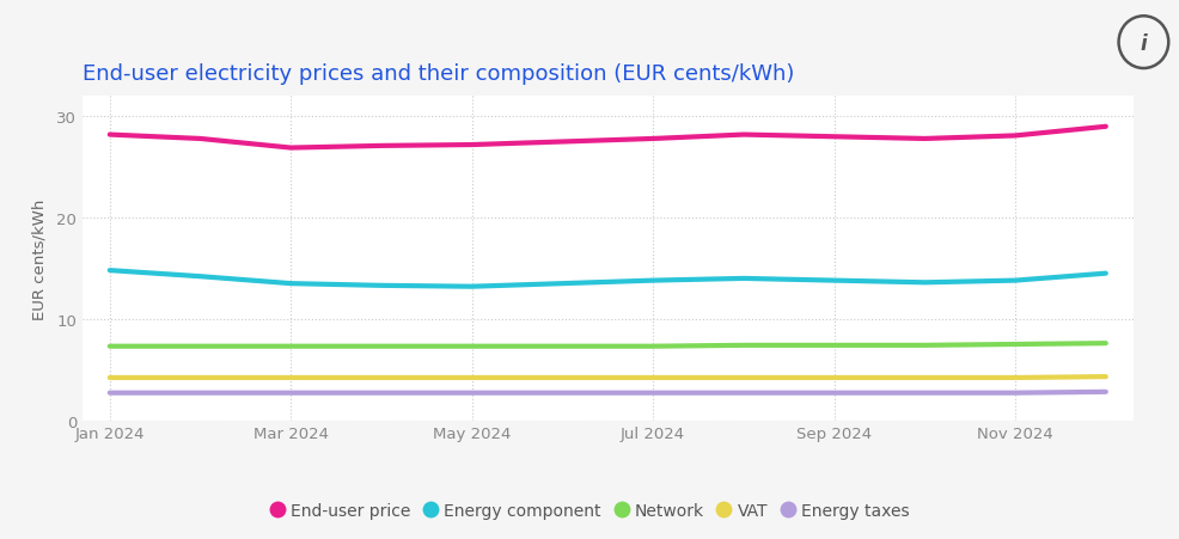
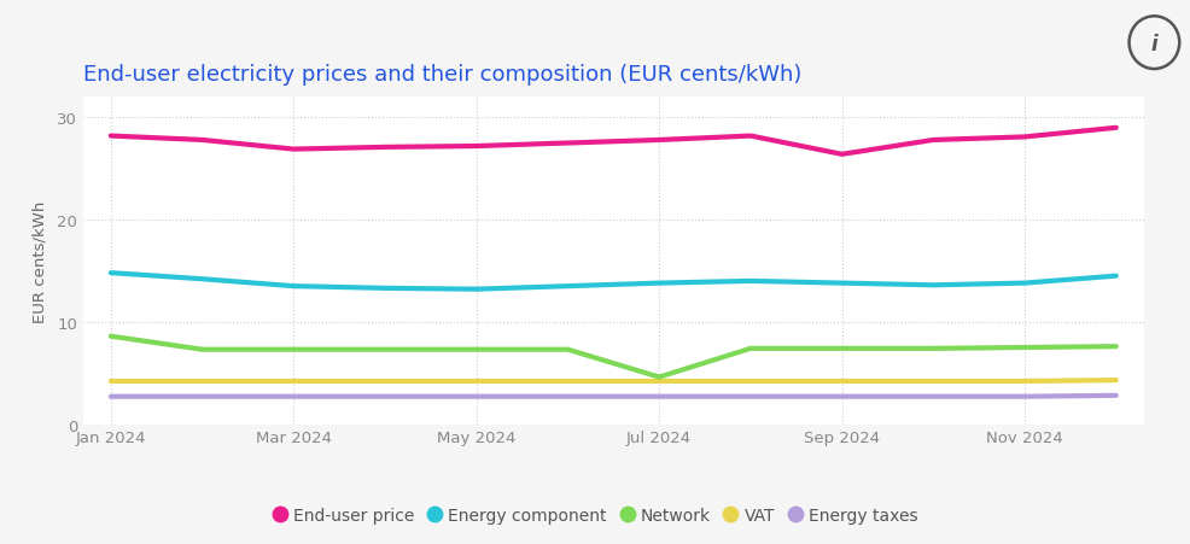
Network/Jan 2024: 7.3 -> 8.6
Network/Jul 2024: 7.3 -> 4.6
End-user price/Sep 2024: 28.0 -> 26.4
